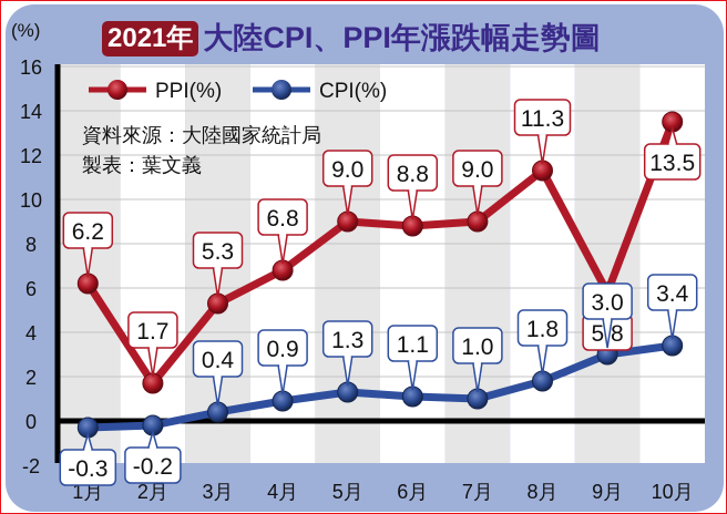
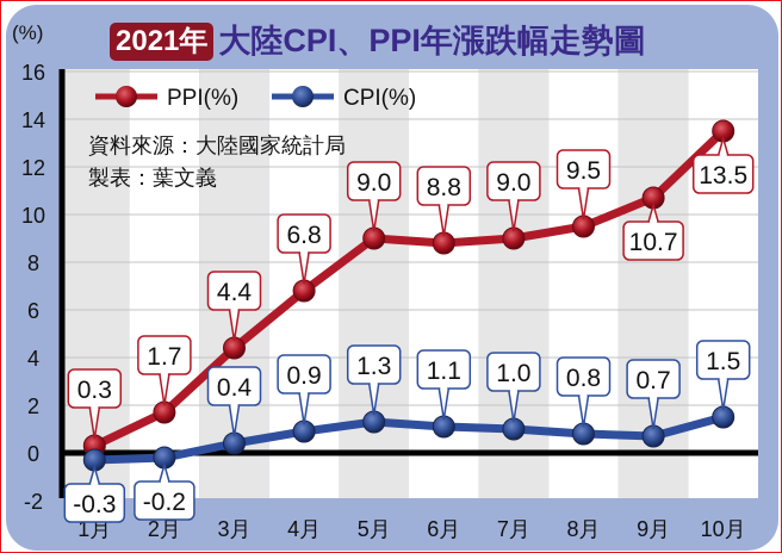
PPI(%)/1月: 6.2 -> 0.3
PPI(%)/3月: 5.3 -> 4.4
PPI(%)/8月: 11.3 -> 9.5
CPI(%)/8月: 1.8 -> 0.8
PPI(%)/9月: 5.8 -> 10.7
CPI(%)/9月: 3.0 -> 0.7
CPI(%)/10月: 3.4 -> 1.5
